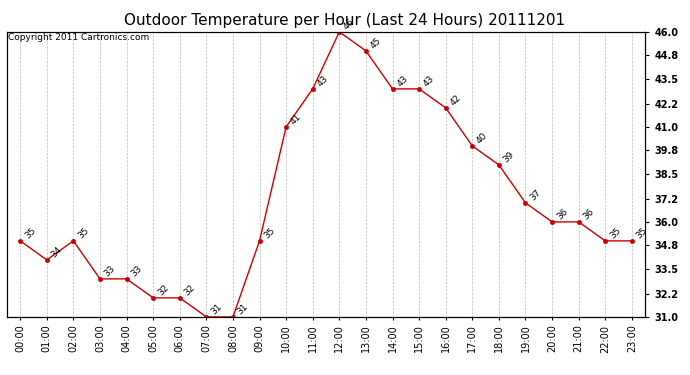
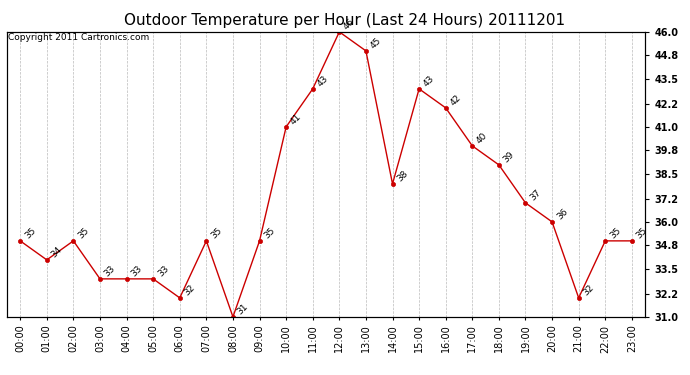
05:00: 32 -> 33
07:00: 31 -> 35
14:00: 43 -> 38
21:00: 36 -> 32
